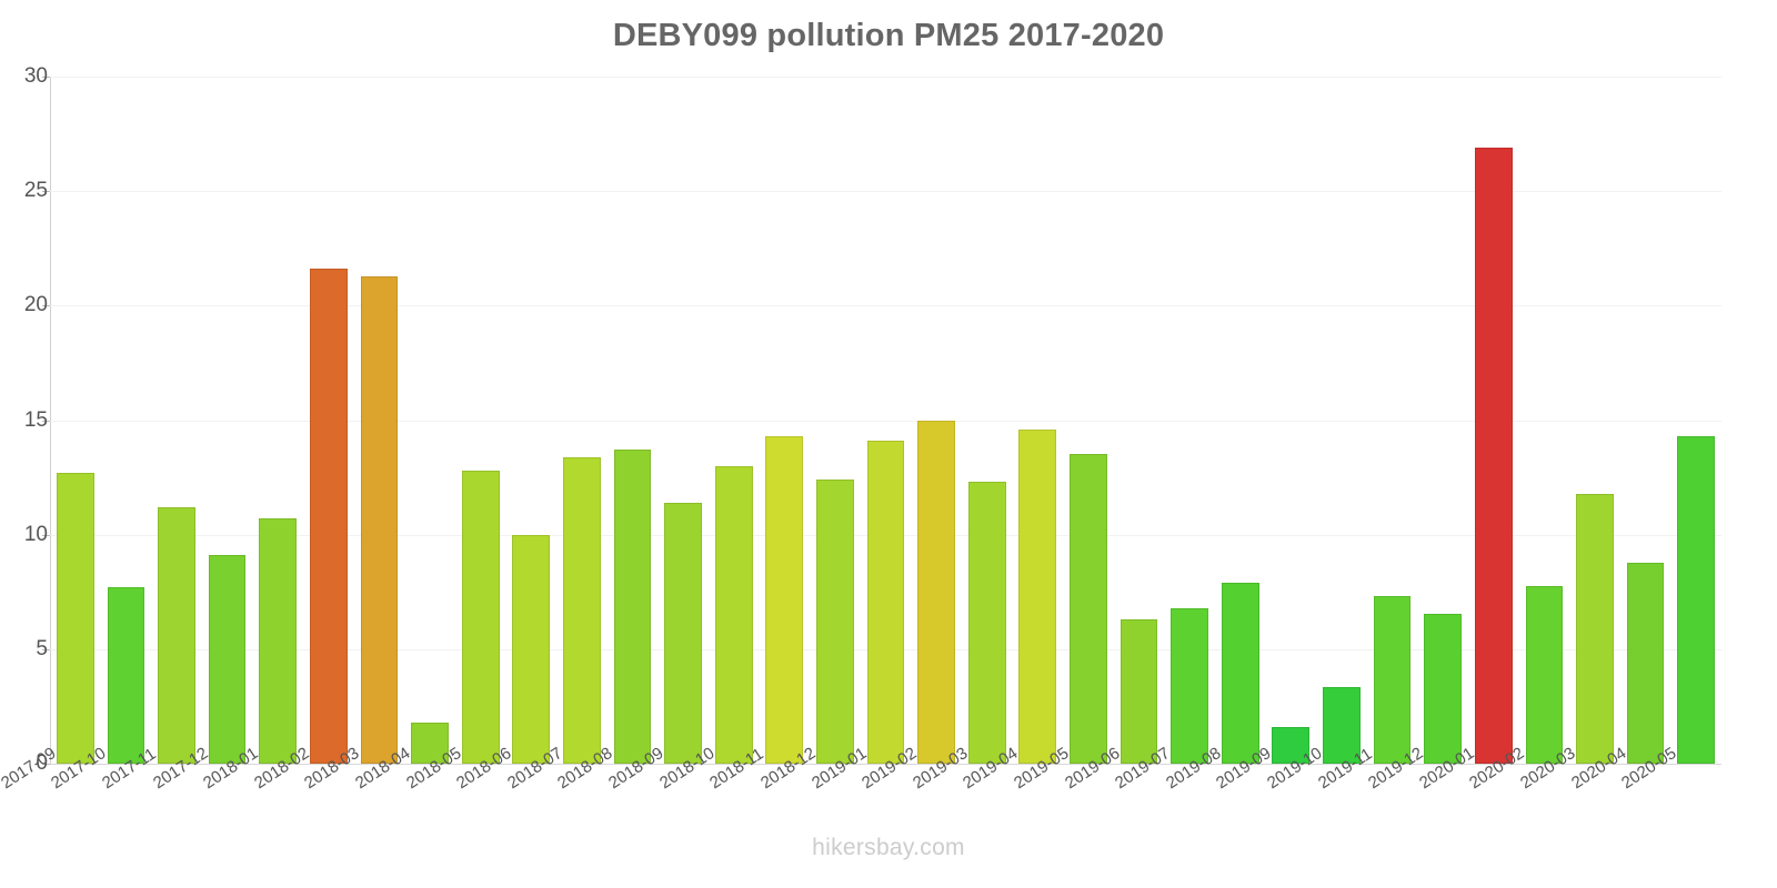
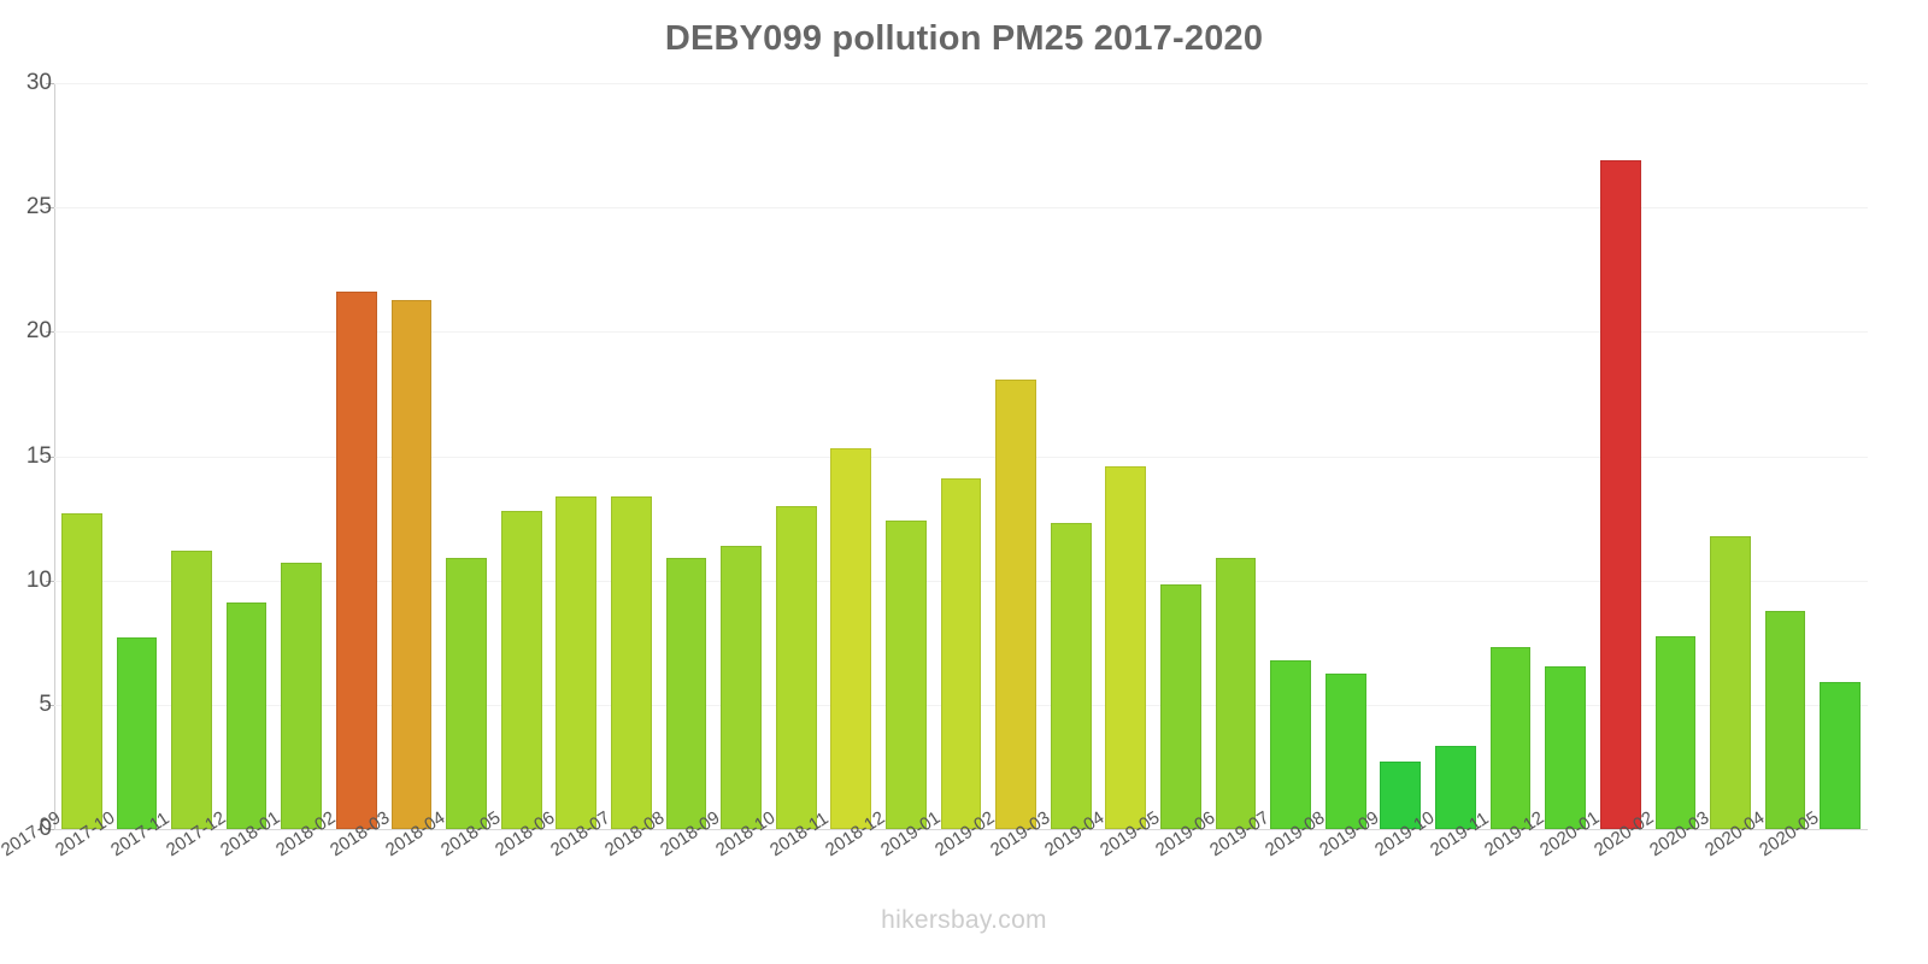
2018-04: 1.8 -> 10.9
2018-06: 10.0 -> 13.4
2018-08: 13.7 -> 10.9
2018-11: 14.3 -> 15.3
2019-02: 15.0 -> 18.1
2019-05: 13.5 -> 9.8
2019-06: 6.3 -> 10.9
2019-08: 7.9 -> 6.2
2019-09: 1.6 -> 2.7
2020-05: 14.3 -> 5.9
